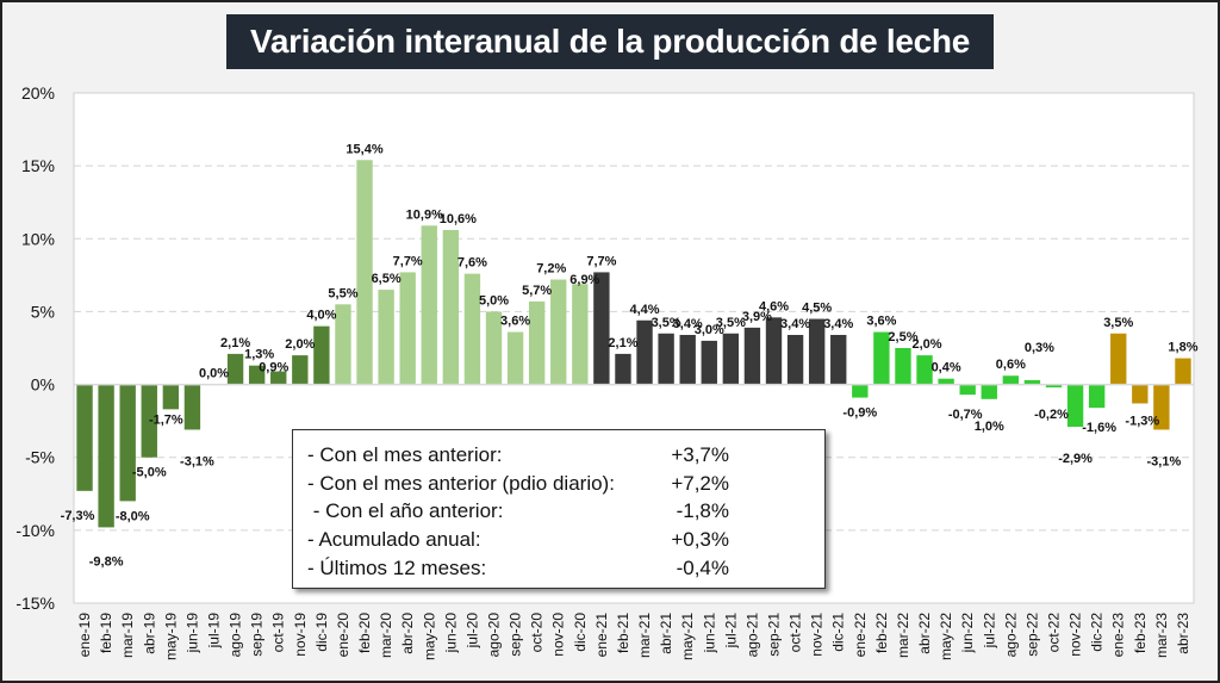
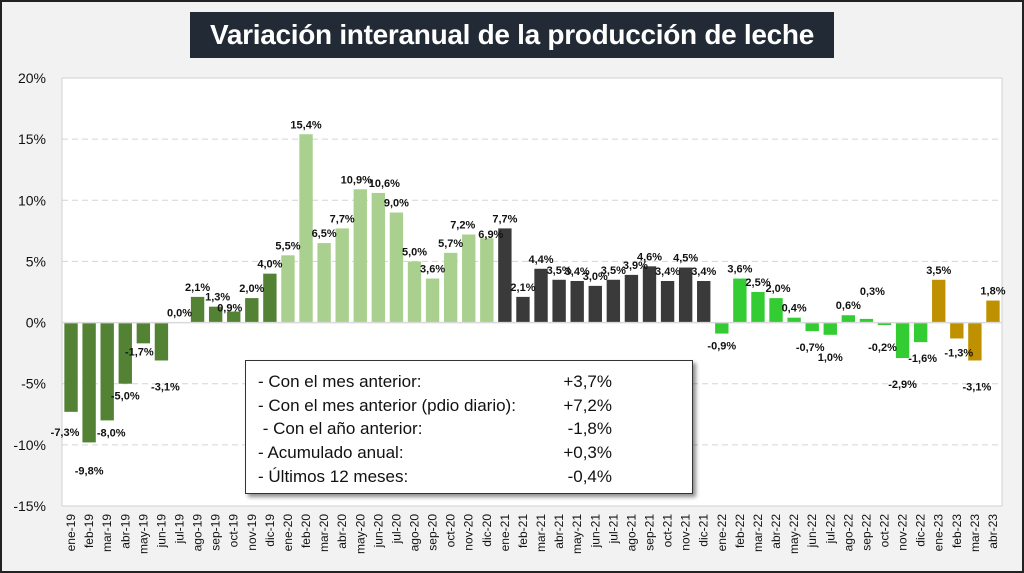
jul-20: 7,6% -> 9,0%
